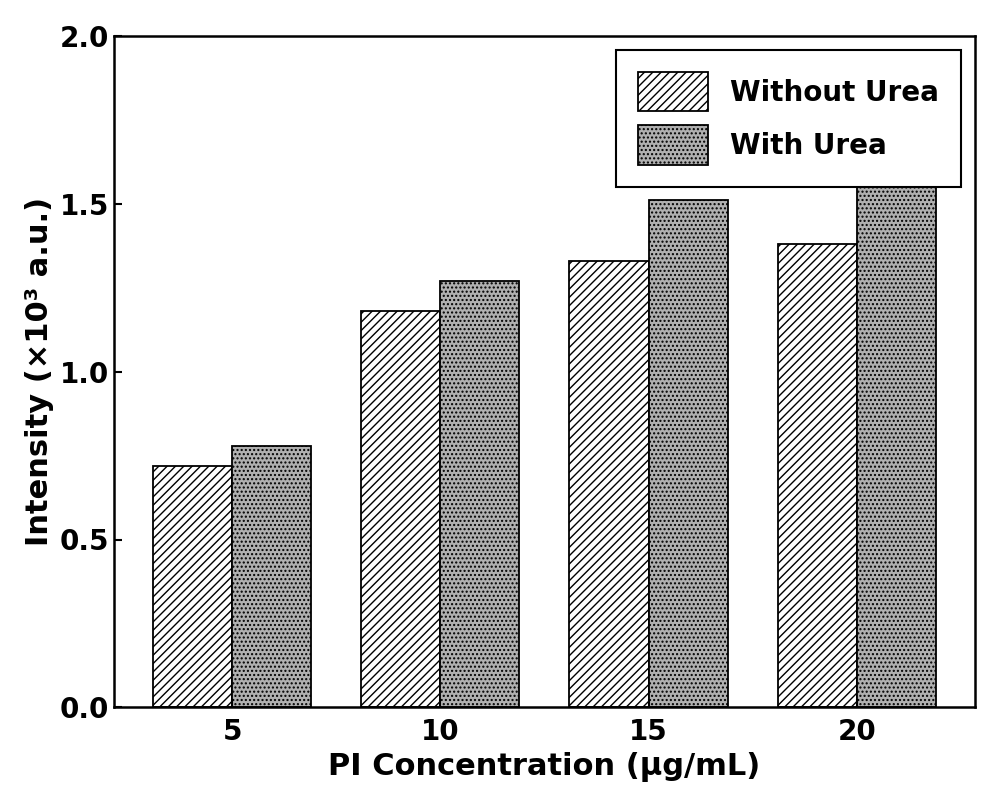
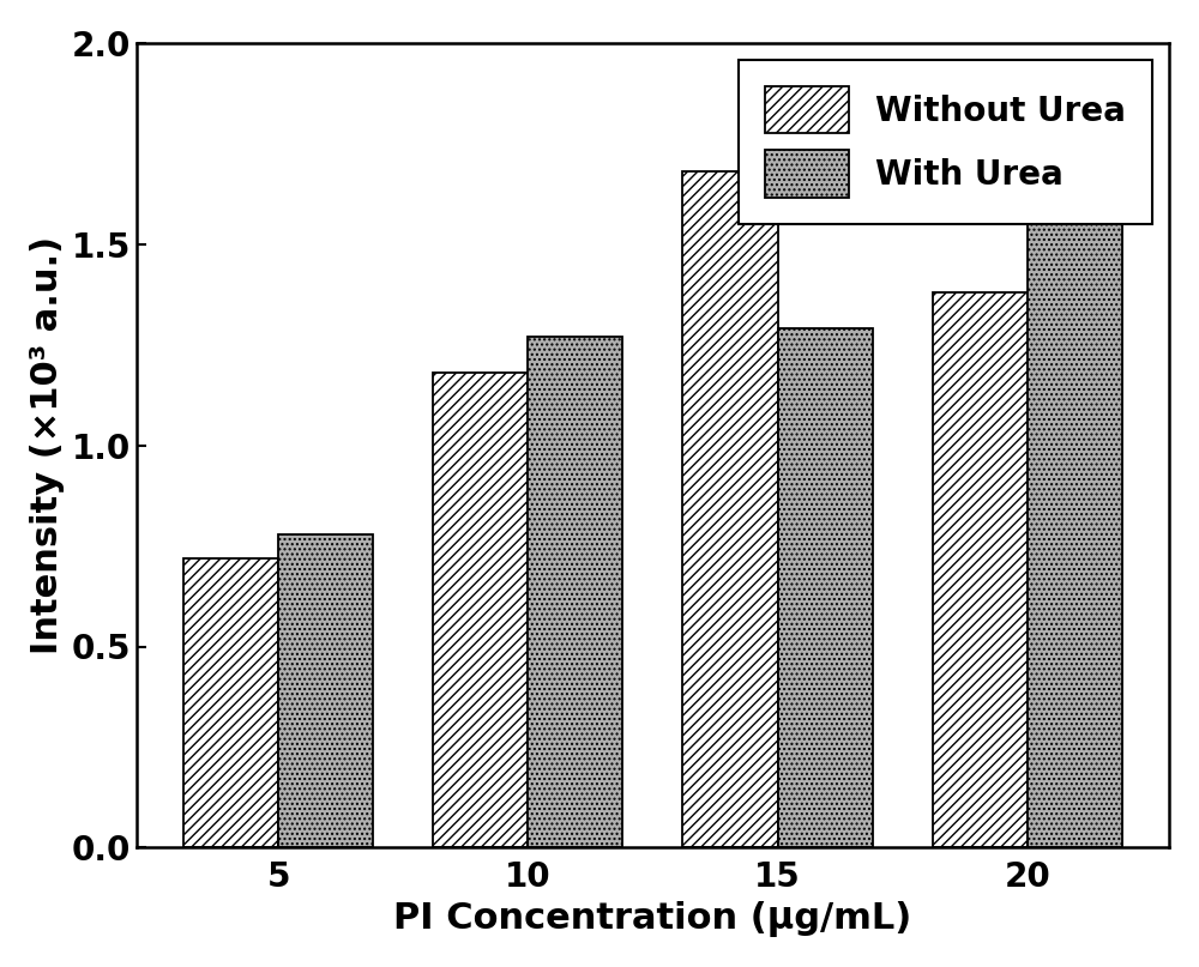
Without Urea/15: 1.33 -> 1.68
With Urea/15: 1.51 -> 1.29
